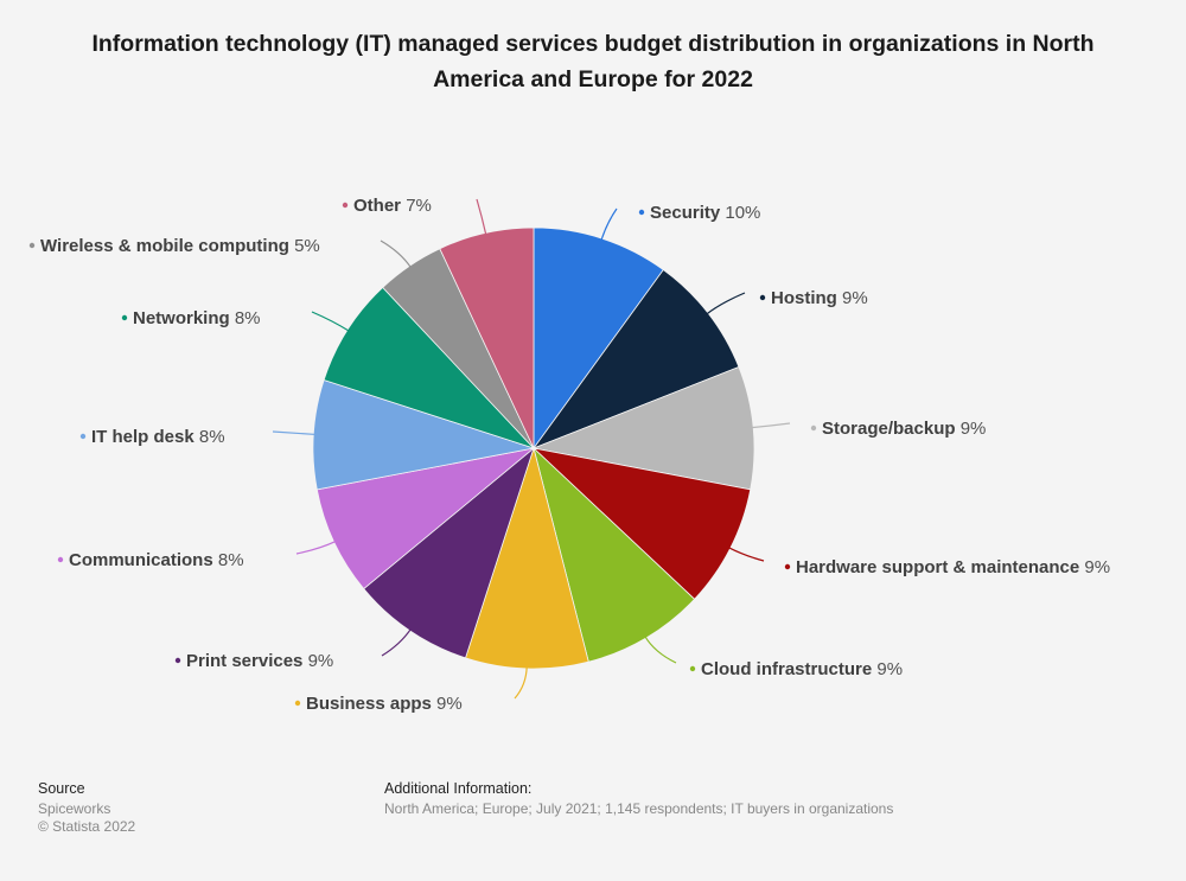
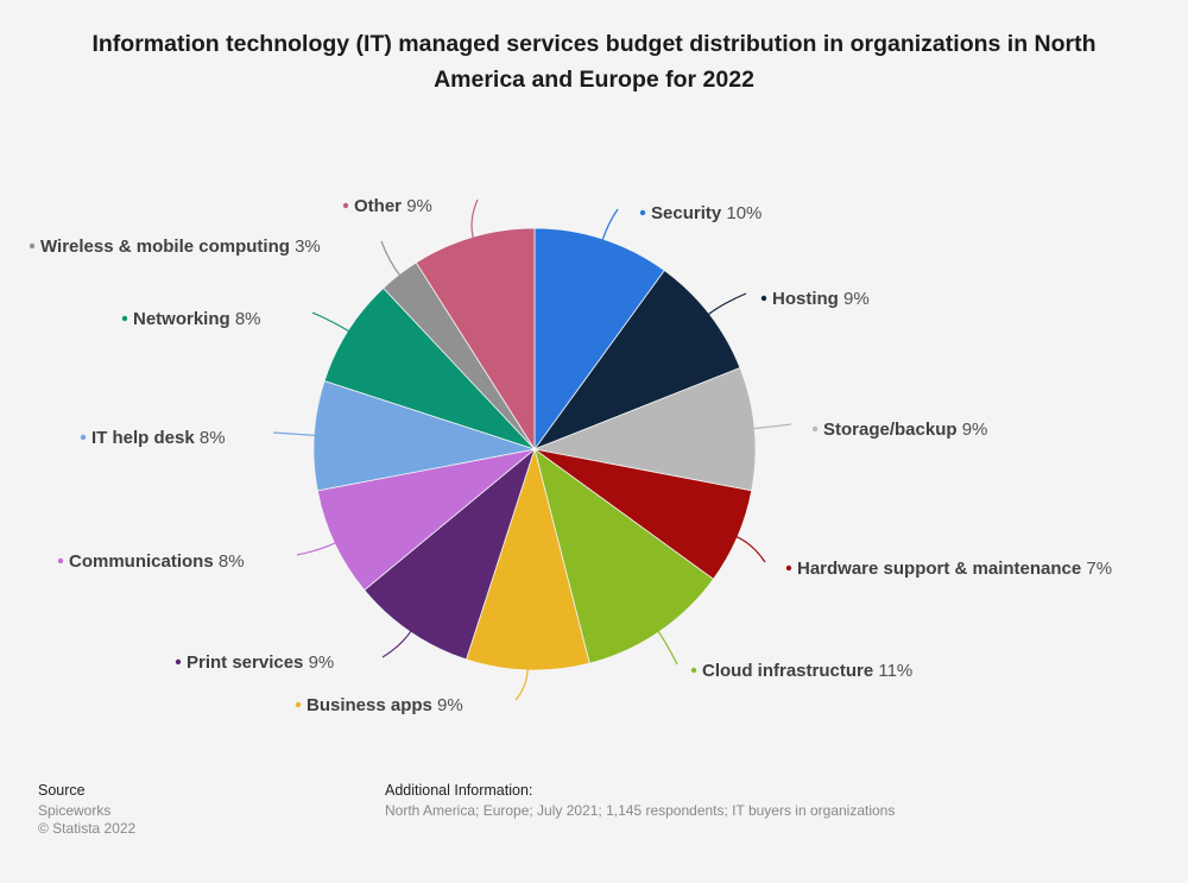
Hardware support & maintenance: 9% -> 7%
Cloud infrastructure: 9% -> 11%
Wireless & mobile computing: 5% -> 3%
Other: 7% -> 9%
